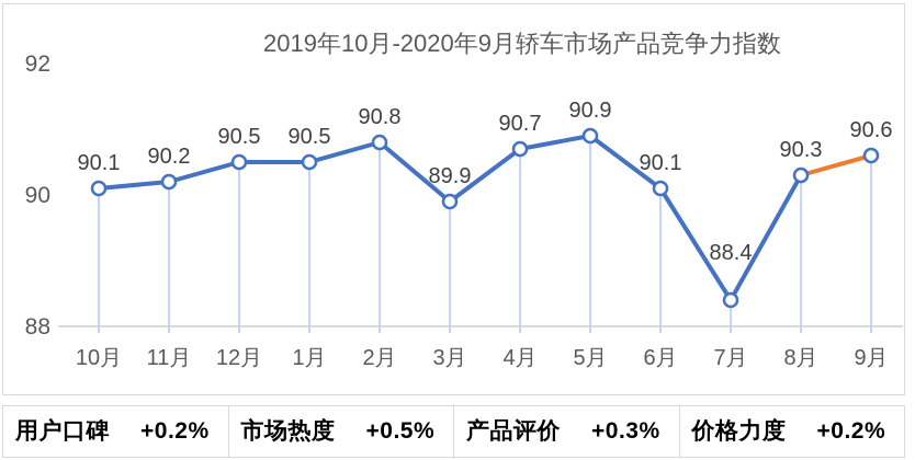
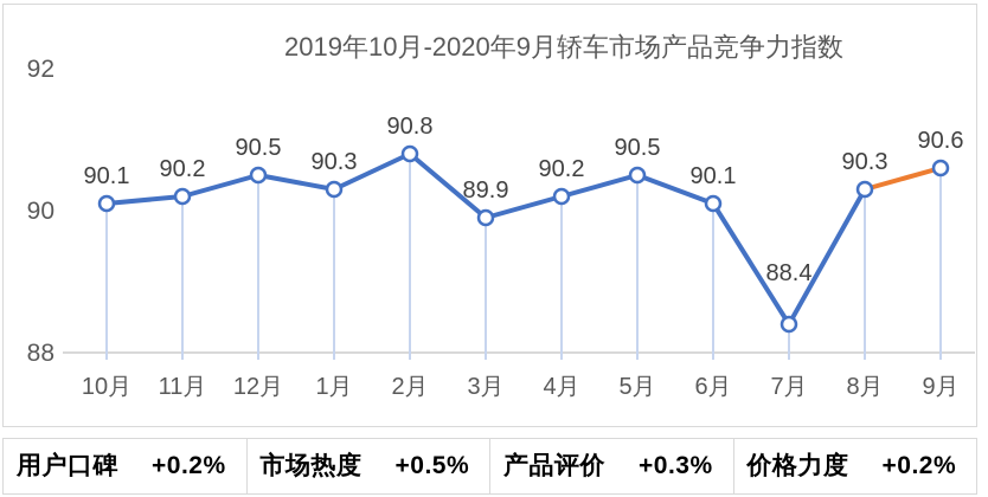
1月: 90.5 -> 90.3
4月: 90.7 -> 90.2
5月: 90.9 -> 90.5
